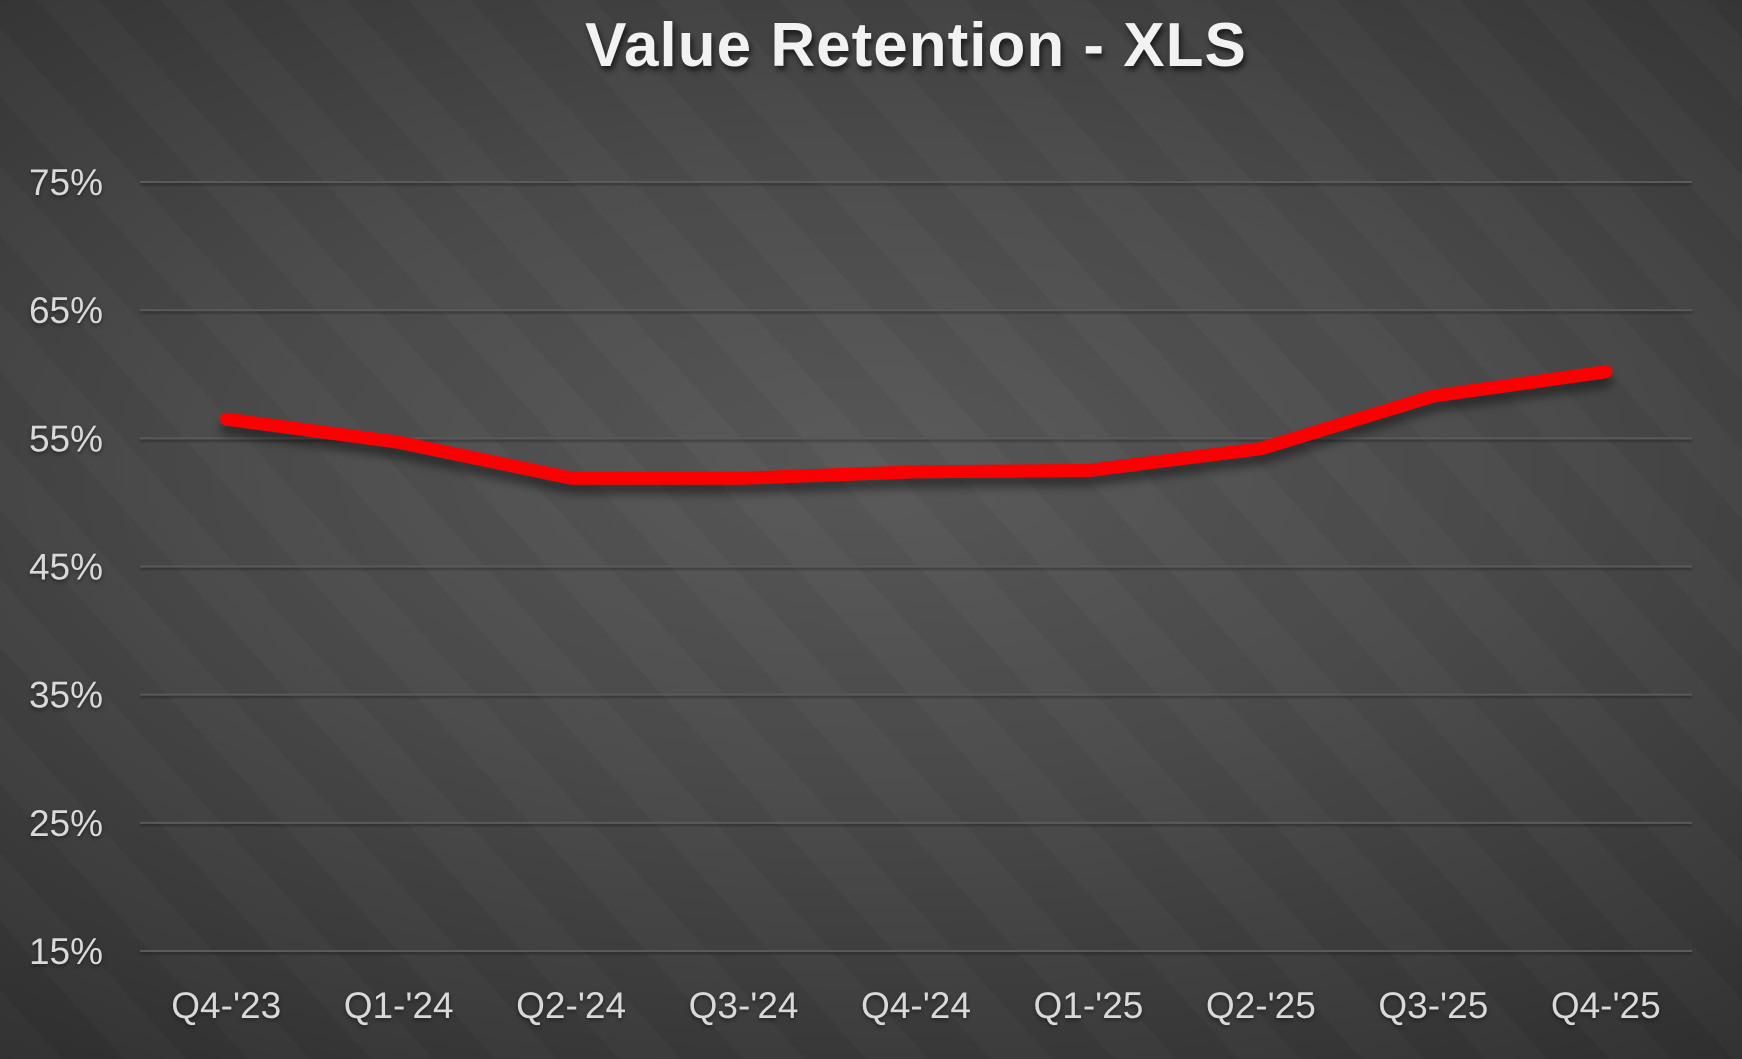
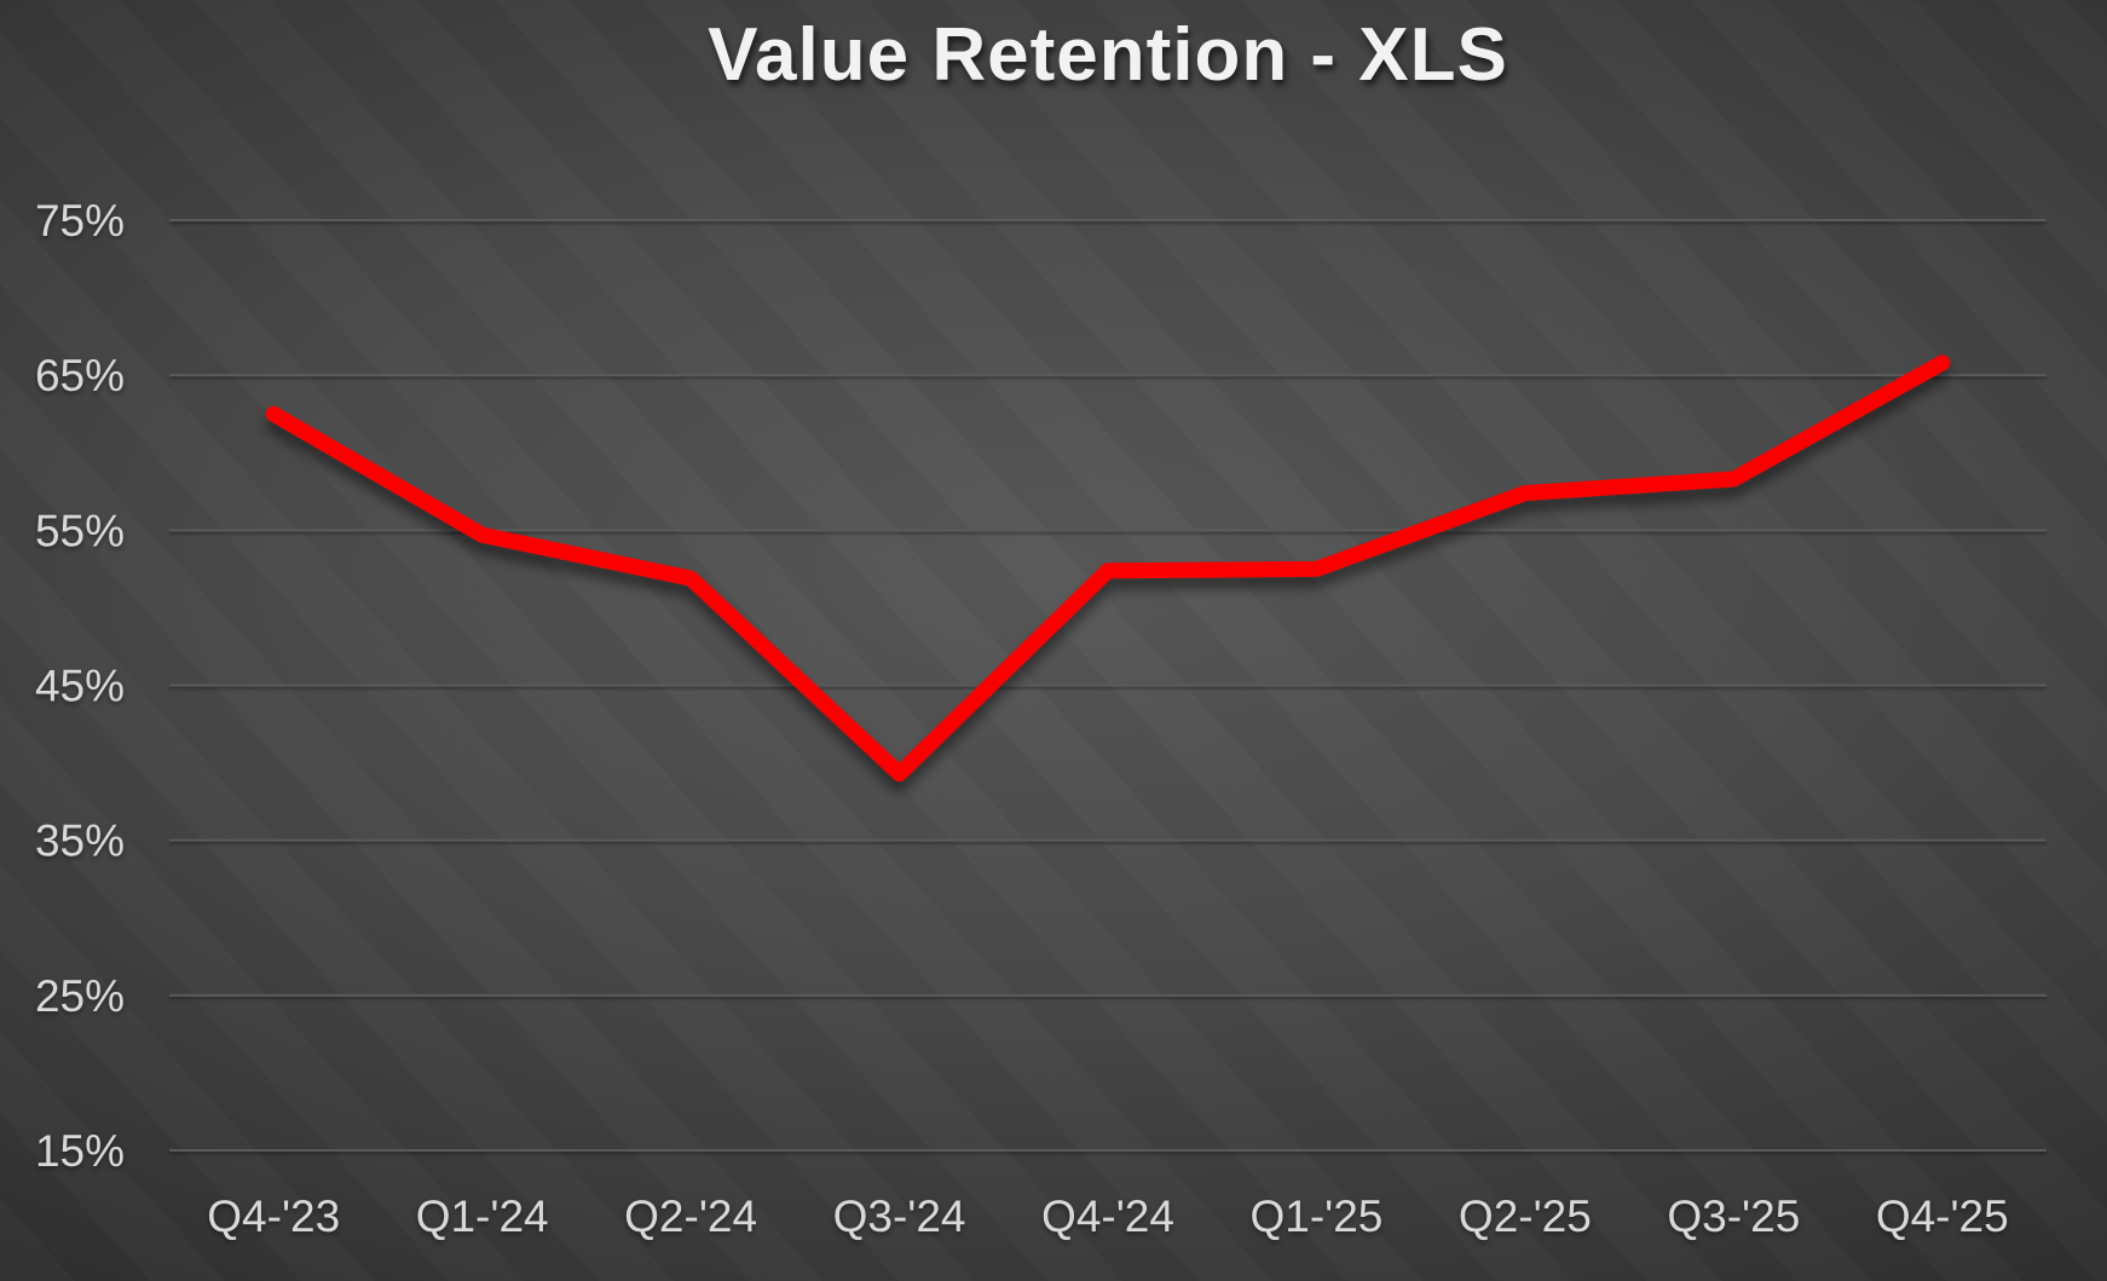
Q4-'23: 56.5% -> 62.5%
Q3-'24: 51.9% -> 39.3%
Q2-'25: 54.2% -> 57.4%
Q4-'25: 60.2% -> 65.8%
